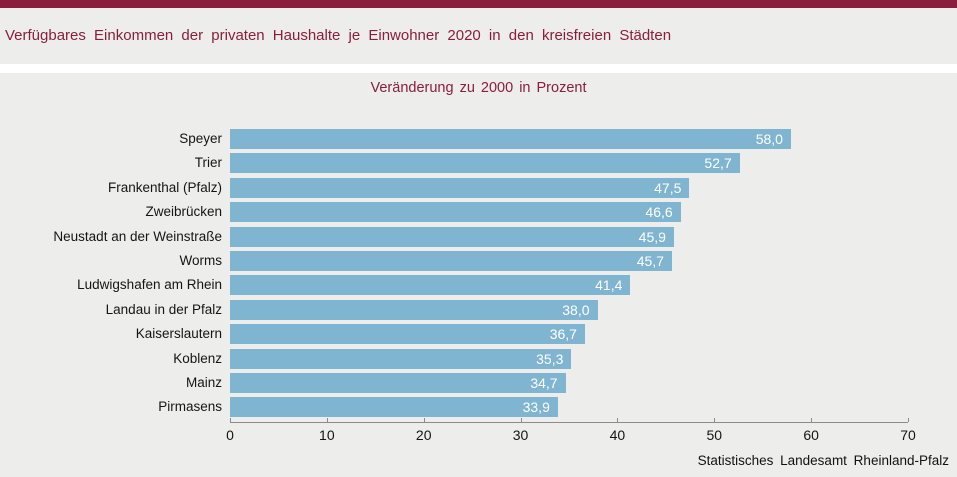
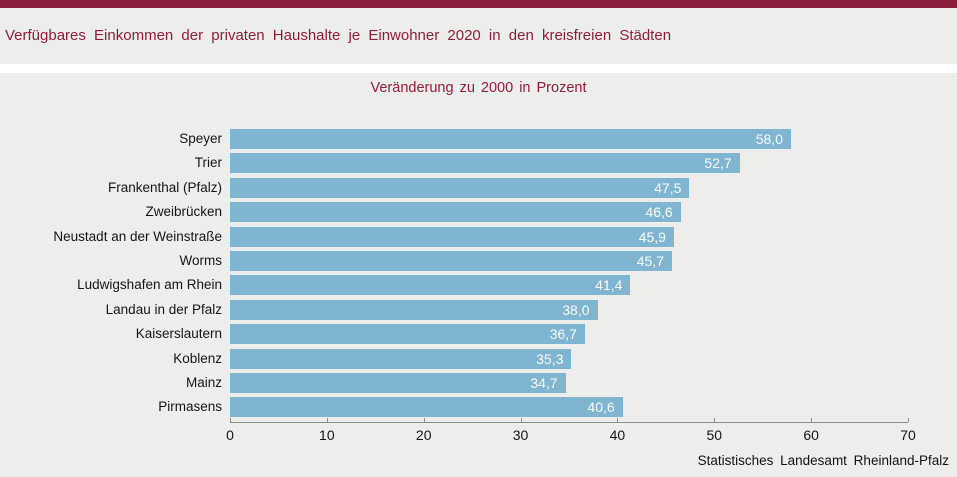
Pirmasens: 33,9 -> 40,6
